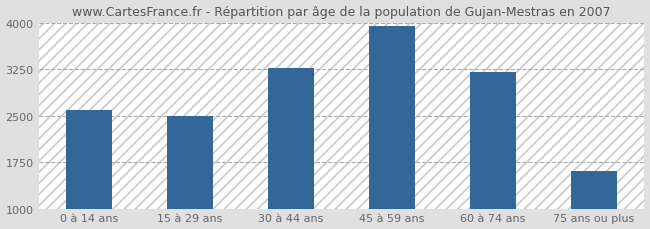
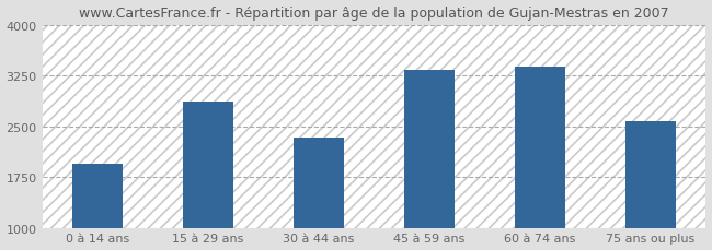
0 à 14 ans: 2600 -> 1940
15 à 29 ans: 2500 -> 2860
30 à 44 ans: 3280 -> 2340
45 à 59 ans: 3950 -> 3340
60 à 74 ans: 3200 -> 3380
75 ans ou plus: 1600 -> 2580
